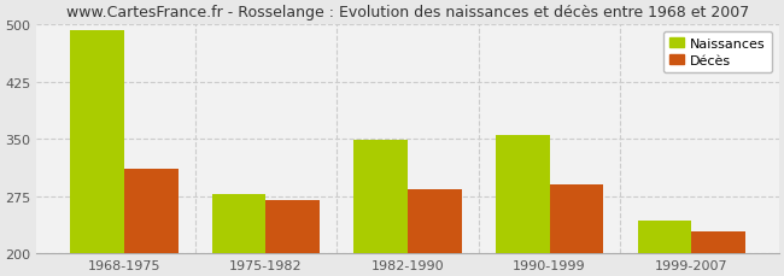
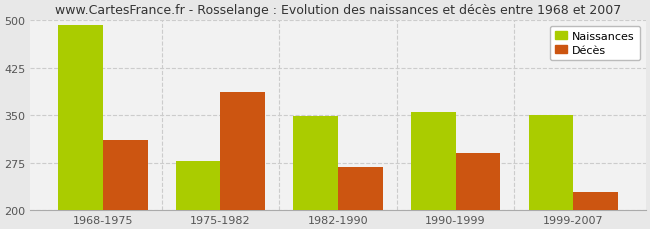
Décès/1975-1982: 270 -> 386
Décès/1982-1990: 284 -> 268
Naissances/1999-2007: 243 -> 350
